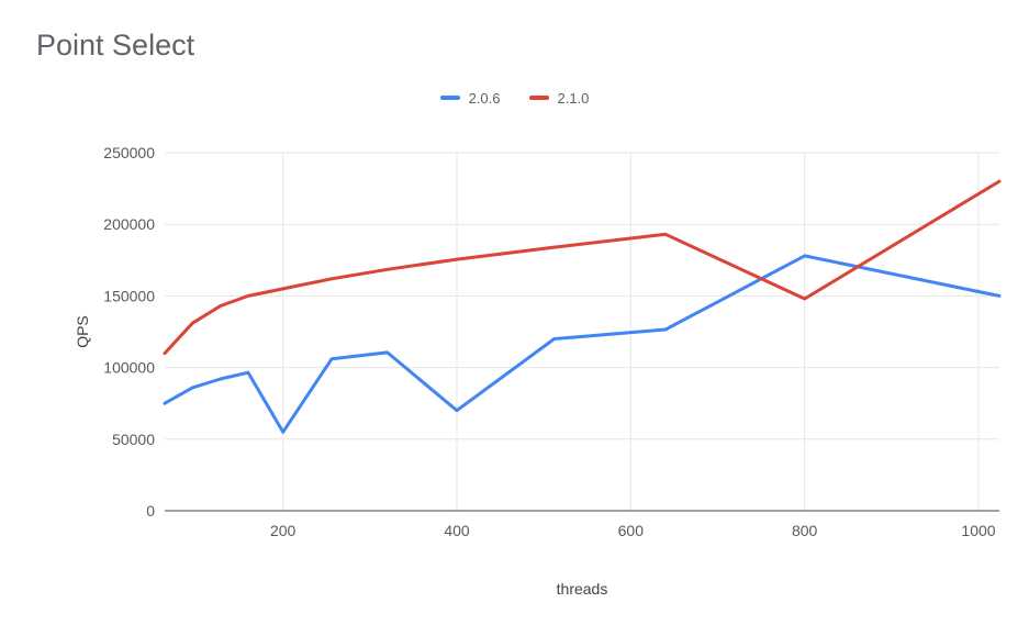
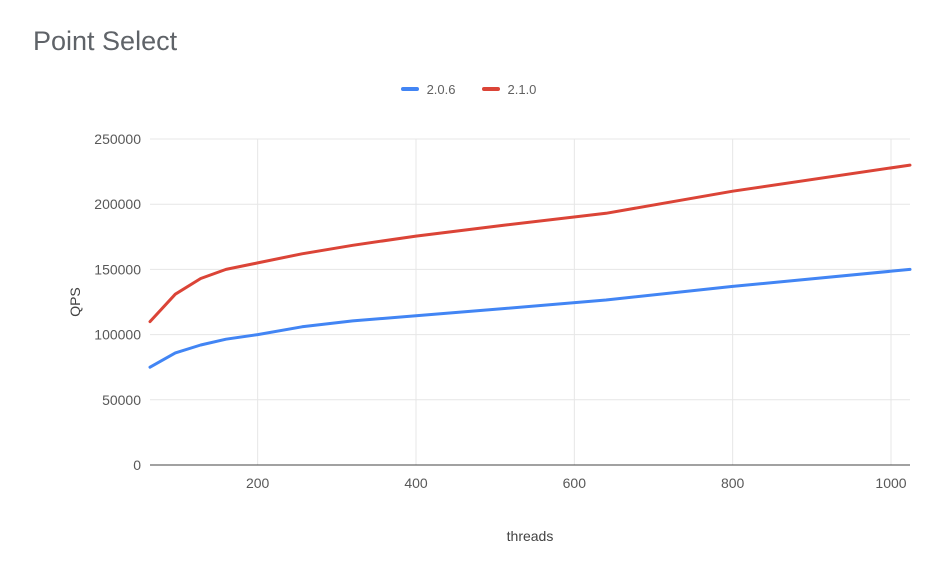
2.0.6/200: 55000 -> 100000
2.0.6/400: 70000 -> 114000
2.0.6/800: 178000 -> 137000
2.1.0/800: 148000 -> 210000
